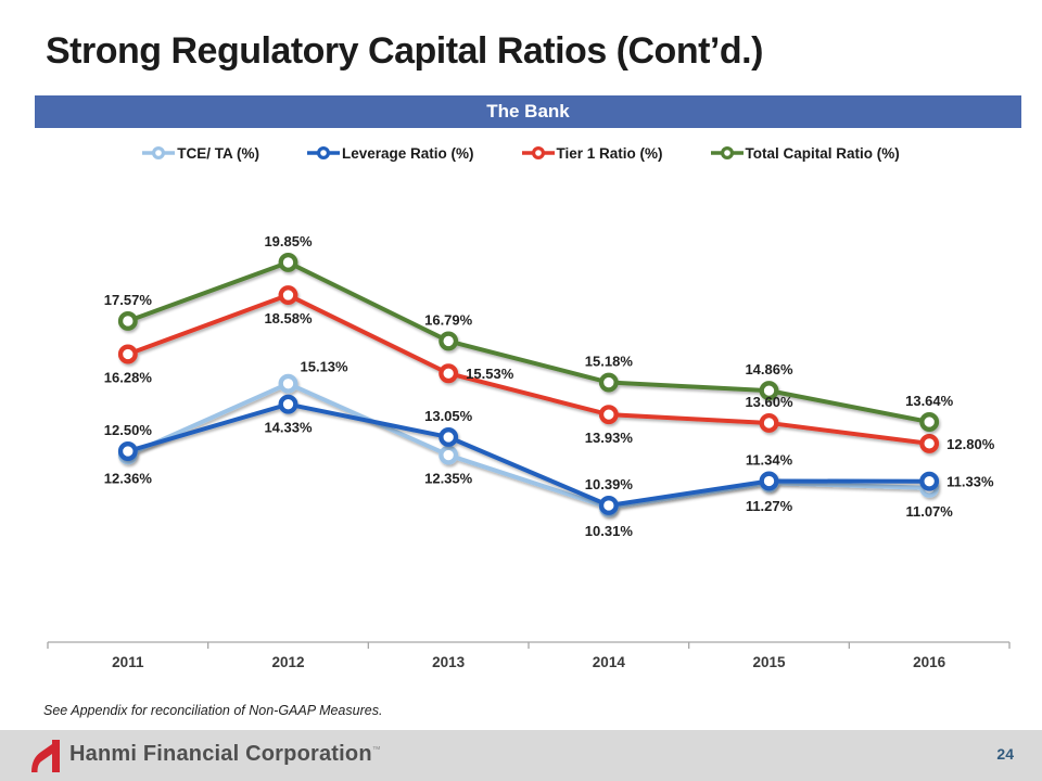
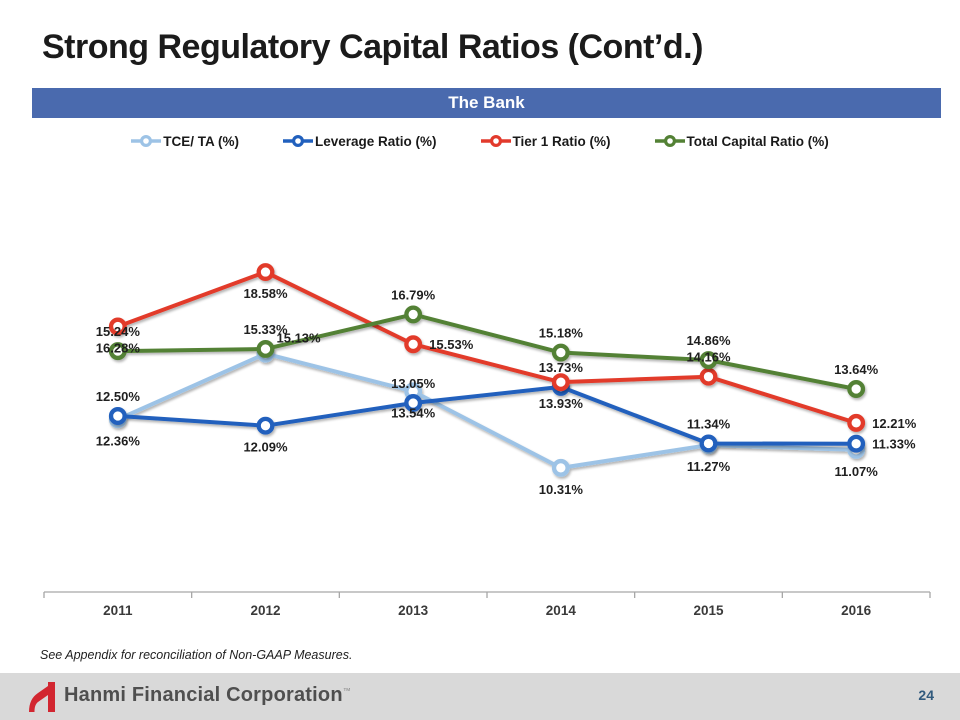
Total Capital Ratio (%)/2011: 17.57% -> 15.24%
Leverage Ratio (%)/2012: 14.33% -> 12.09%
Total Capital Ratio (%)/2012: 19.85% -> 15.33%
TCE/ TA (%)/2013: 12.35% -> 13.54%
Leverage Ratio (%)/2014: 10.39% -> 13.73%
Tier 1 Ratio (%)/2015: 13.60% -> 14.16%
Tier 1 Ratio (%)/2016: 12.80% -> 12.21%
